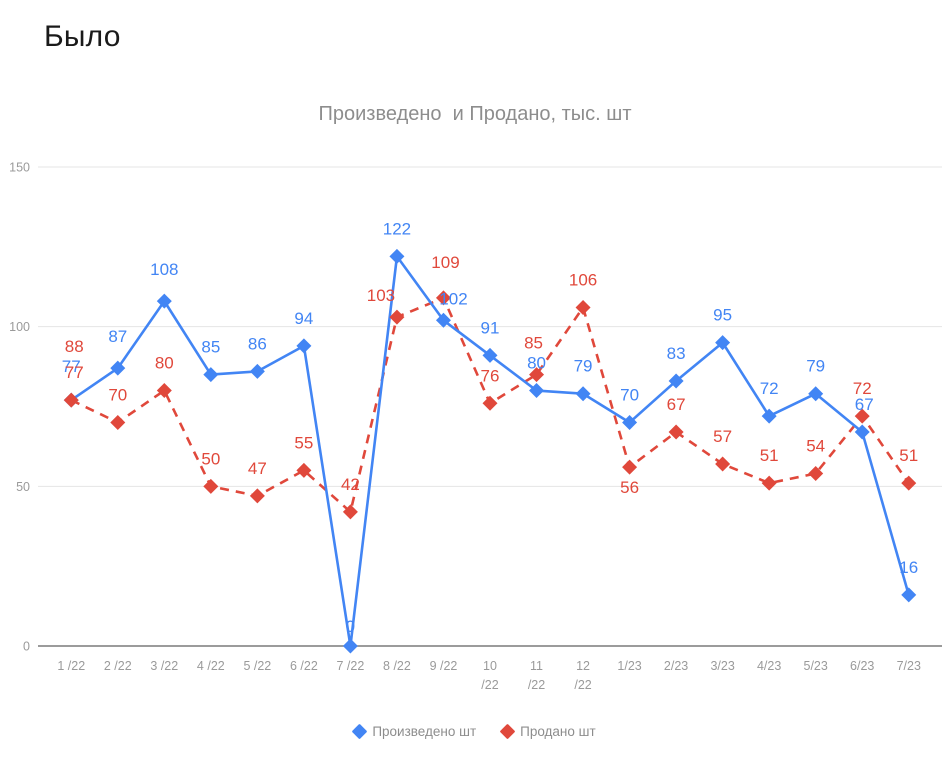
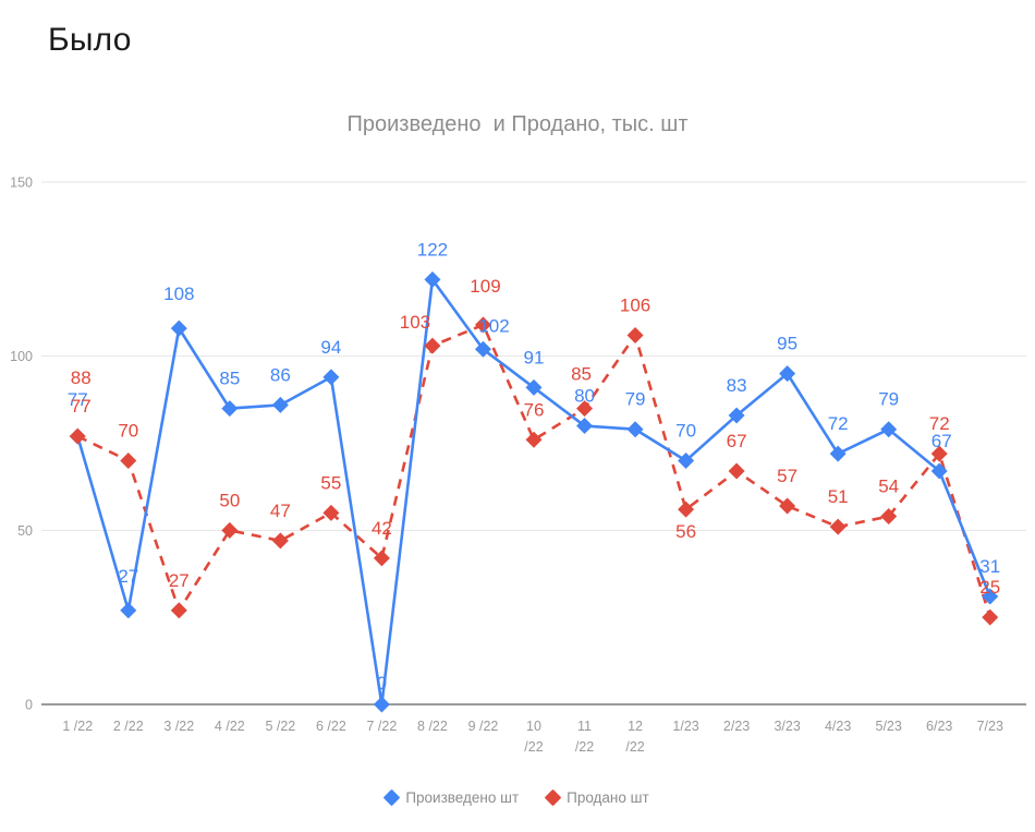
Произведено шт/2 /22: 87 -> 27
Продано шт/3 /22: 80 -> 27
Произведено шт/7/23: 16 -> 31
Продано шт/7/23: 51 -> 25
